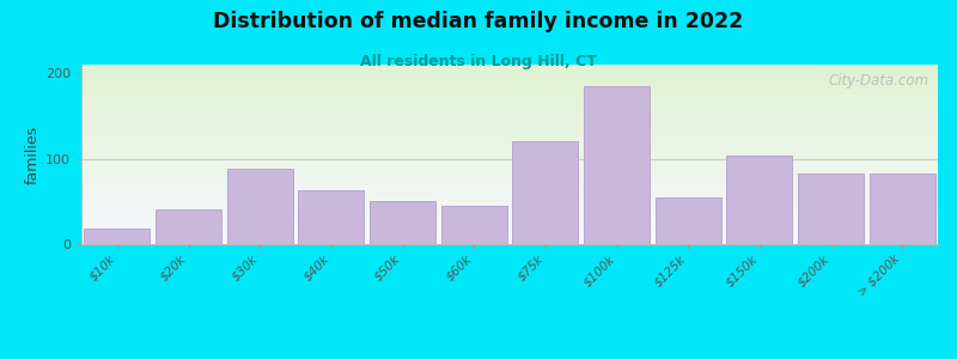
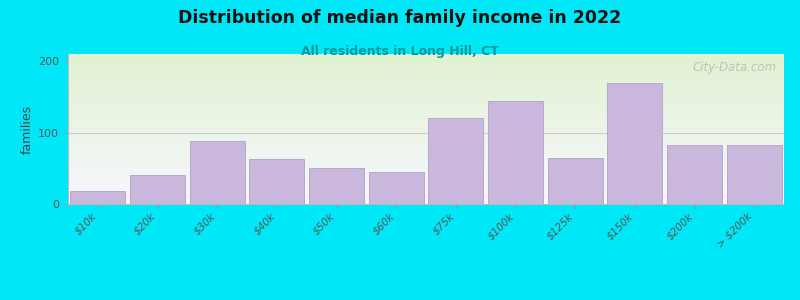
$100k: 185 -> 144
$125k: 55 -> 64
$150k: 103 -> 170
